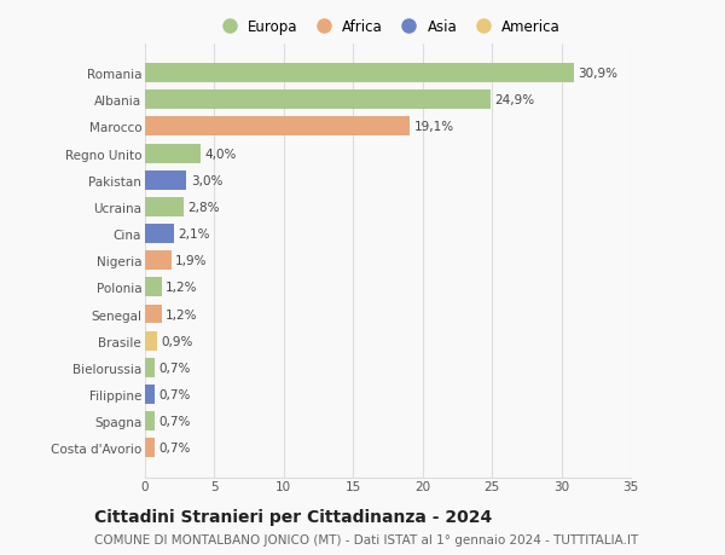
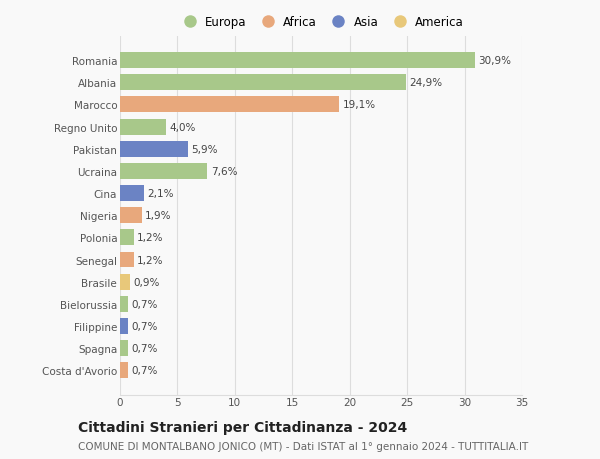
Pakistan: 3,0% -> 5,9%
Ucraina: 2,8% -> 7,6%
